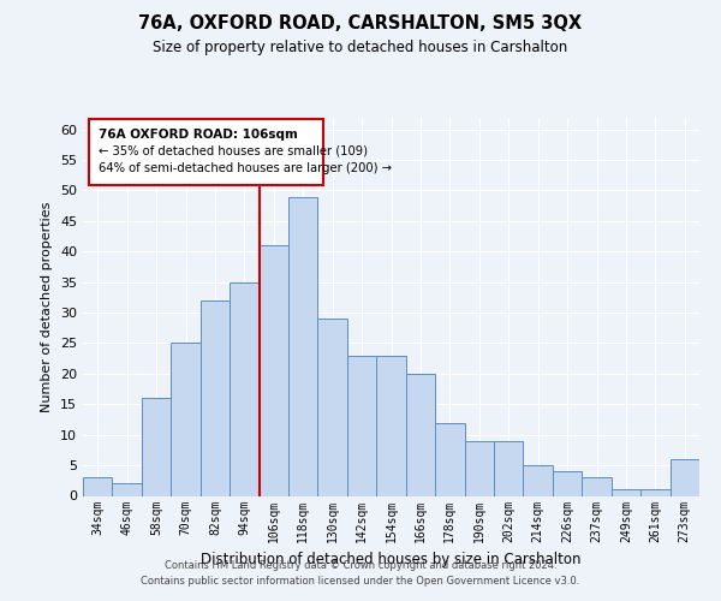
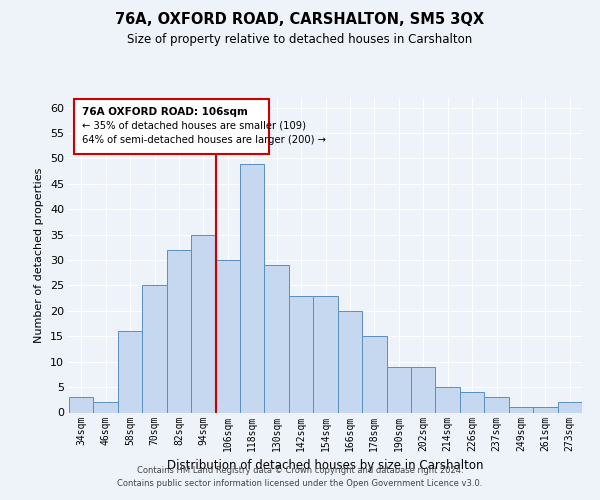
106sqm: 41 -> 30
178sqm: 12 -> 15
273sqm: 6 -> 2
